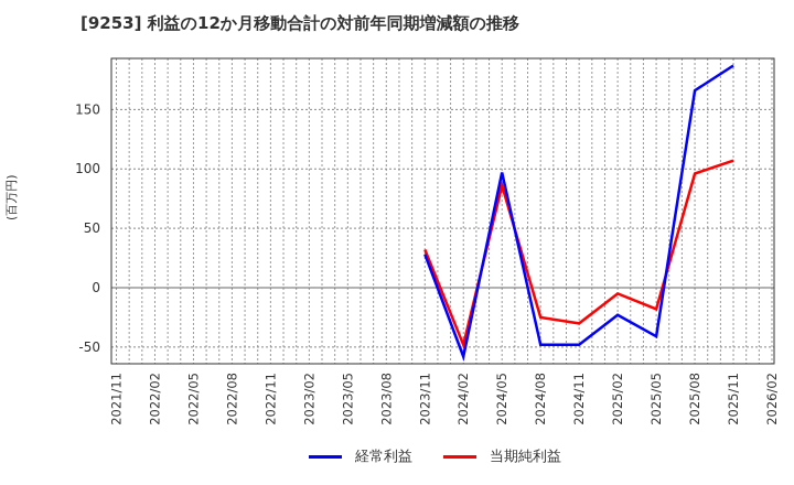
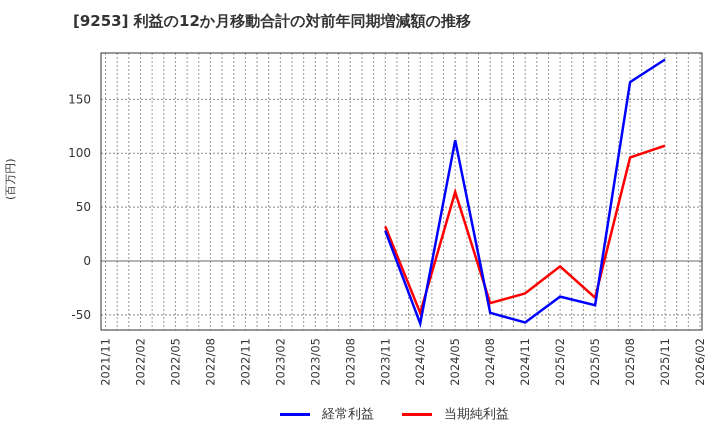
経常利益/2024/05: 97 -> 112
当期純利益/2024/05: 86 -> 64
当期純利益/2024/08: -25 -> -39
経常利益/2024/11: -48 -> -57
経常利益/2025/02: -23 -> -33
当期純利益/2025/05: -18 -> -34
